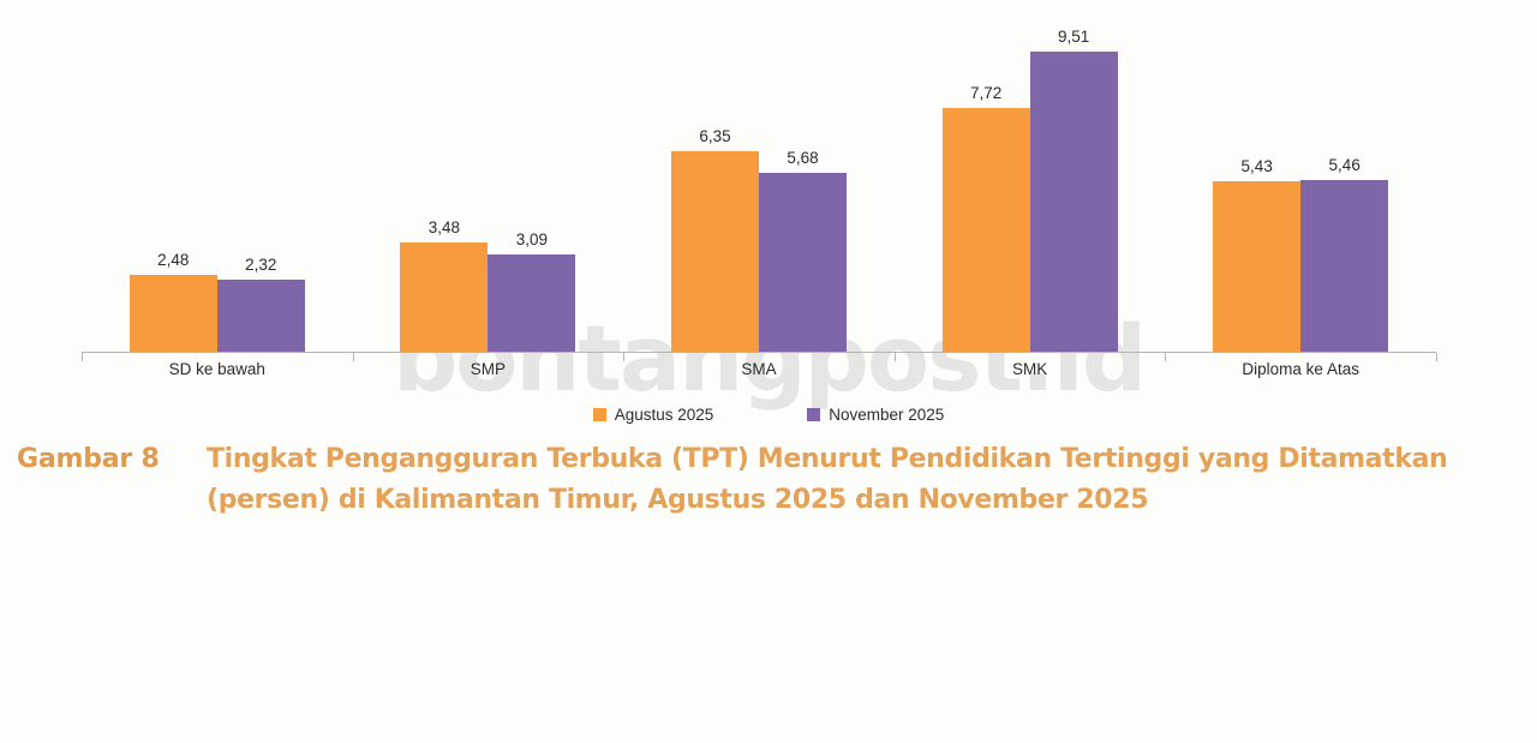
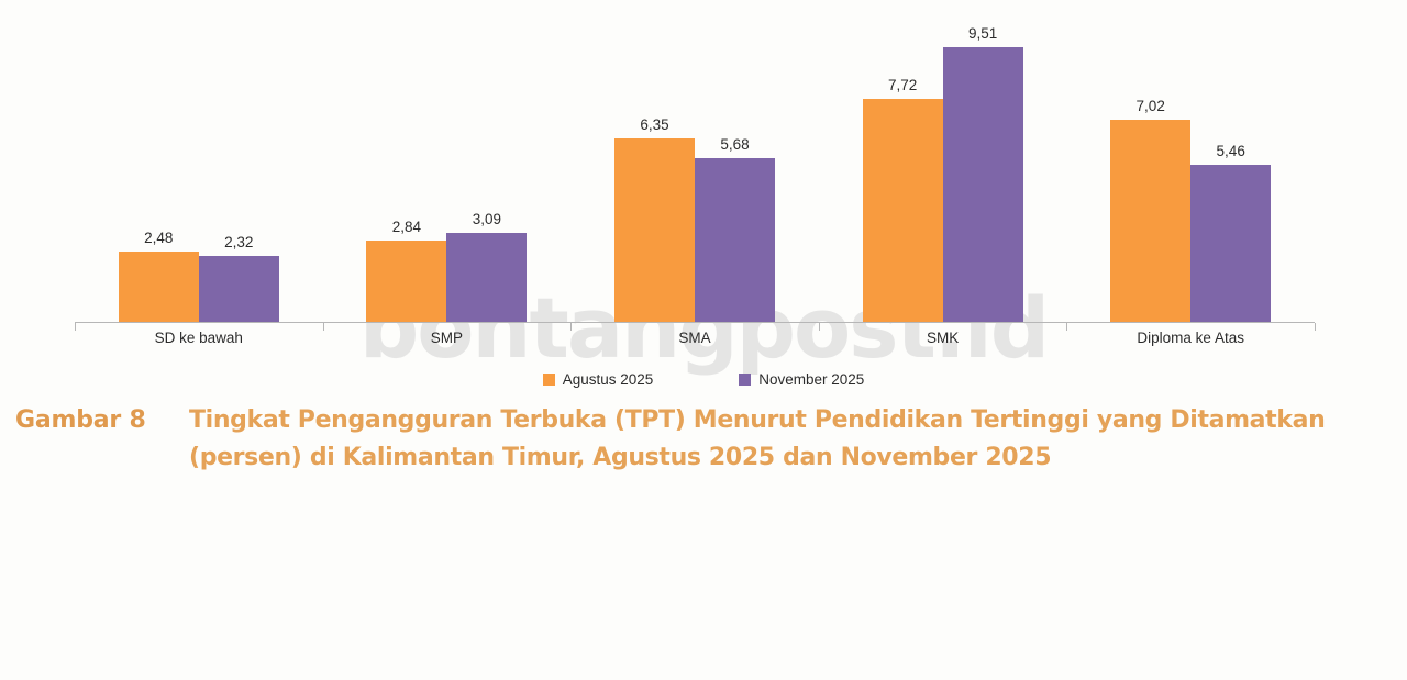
Agustus 2025/SMP: 3,48 -> 2,84
Agustus 2025/Diploma ke Atas: 5,43 -> 7,02
